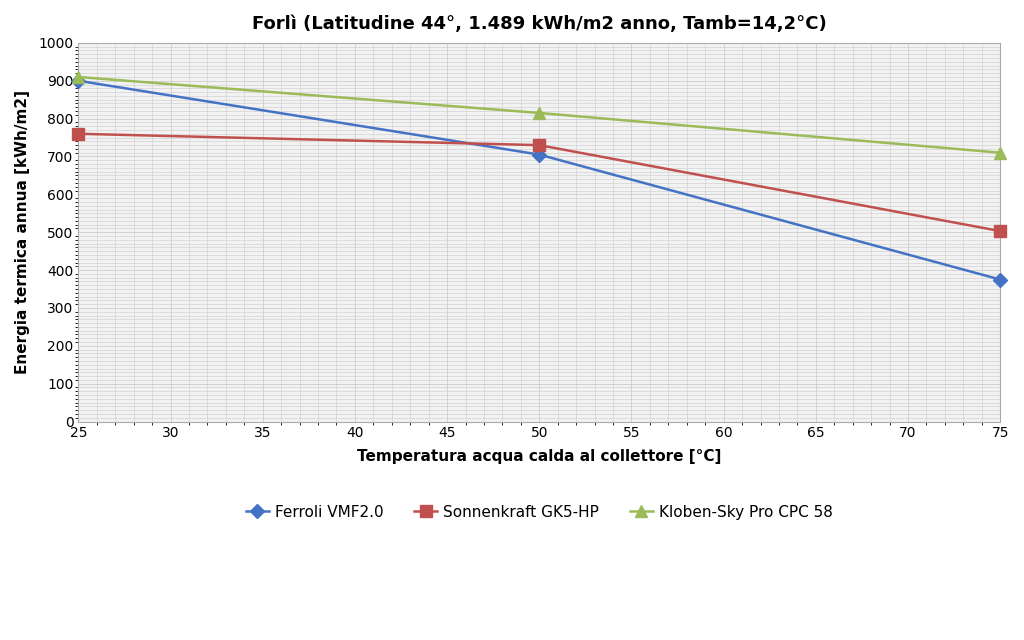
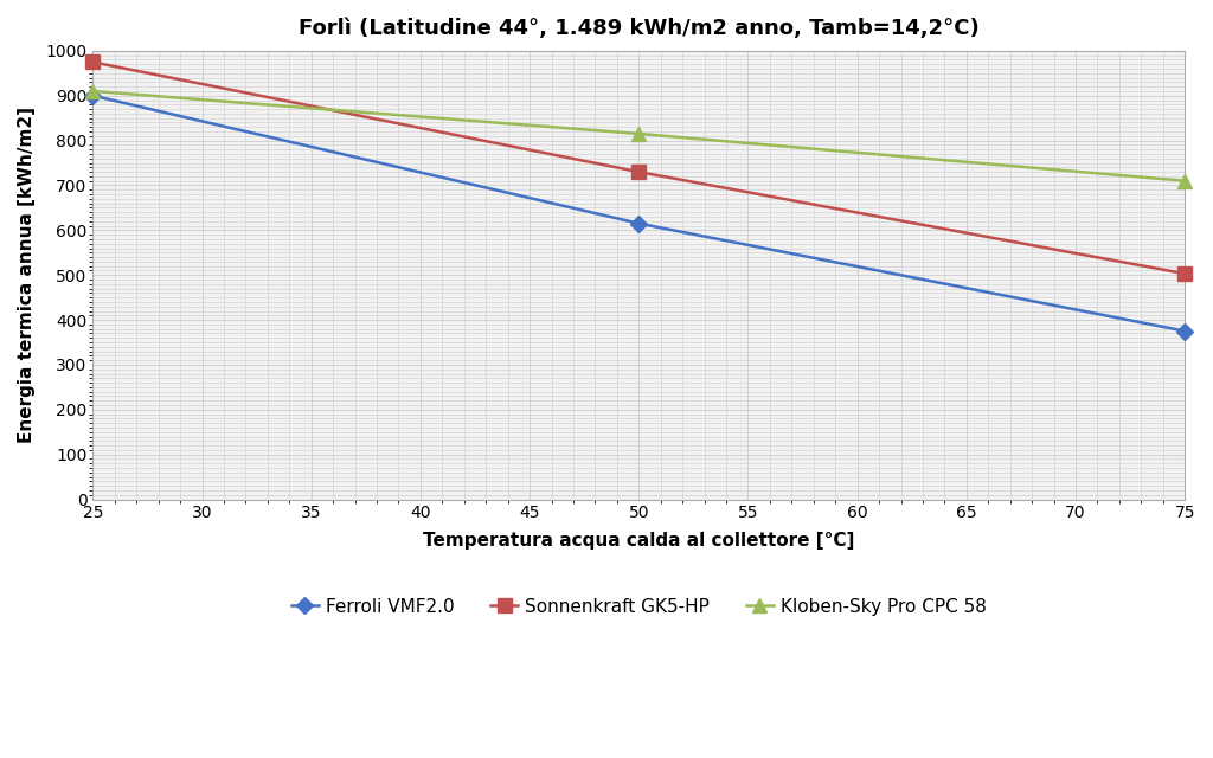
Sonnenkraft GK5-HP/25: 760 -> 975
Ferroli VMF2.0/50: 705 -> 615
